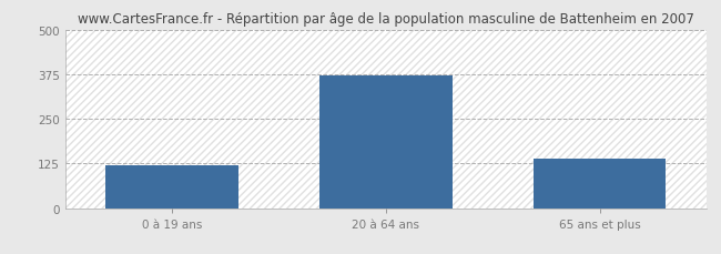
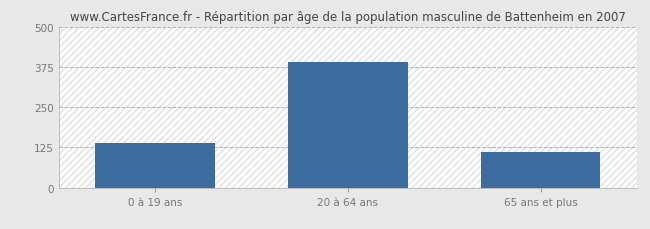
0 à 19 ans: 120 -> 140
20 à 64 ans: 370 -> 390
65 ans et plus: 140 -> 110
